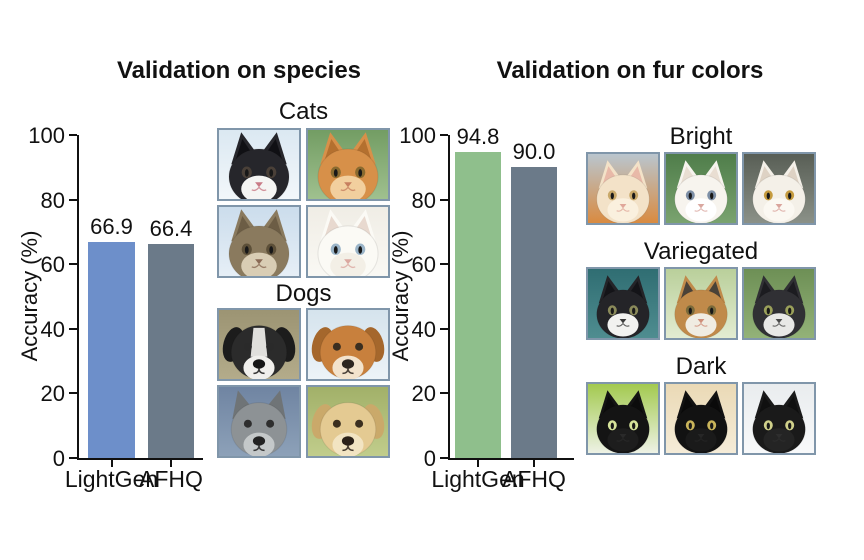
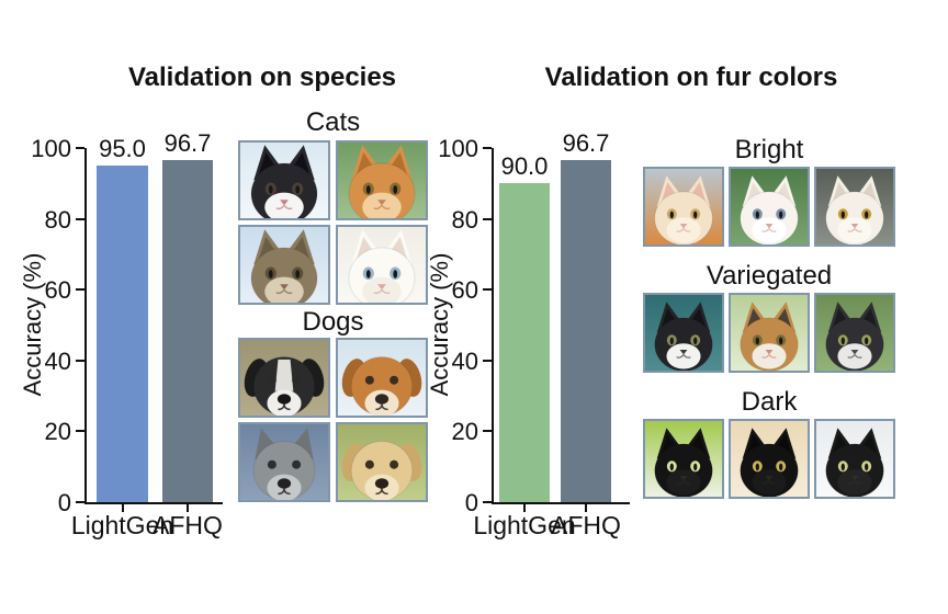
Validation on species/LightGen: 66.9 -> 95.0
Validation on species/AFHQ: 66.4 -> 96.7
Validation on fur colors/LightGen: 94.8 -> 90.0
Validation on fur colors/AFHQ: 90.0 -> 96.7
